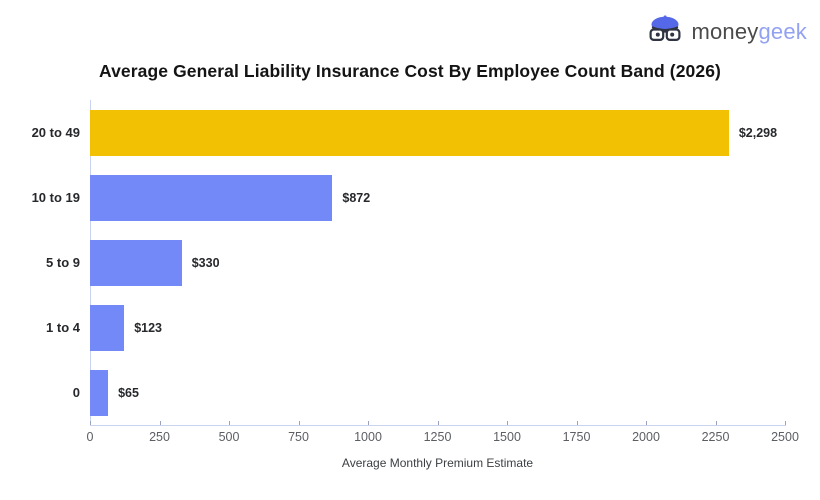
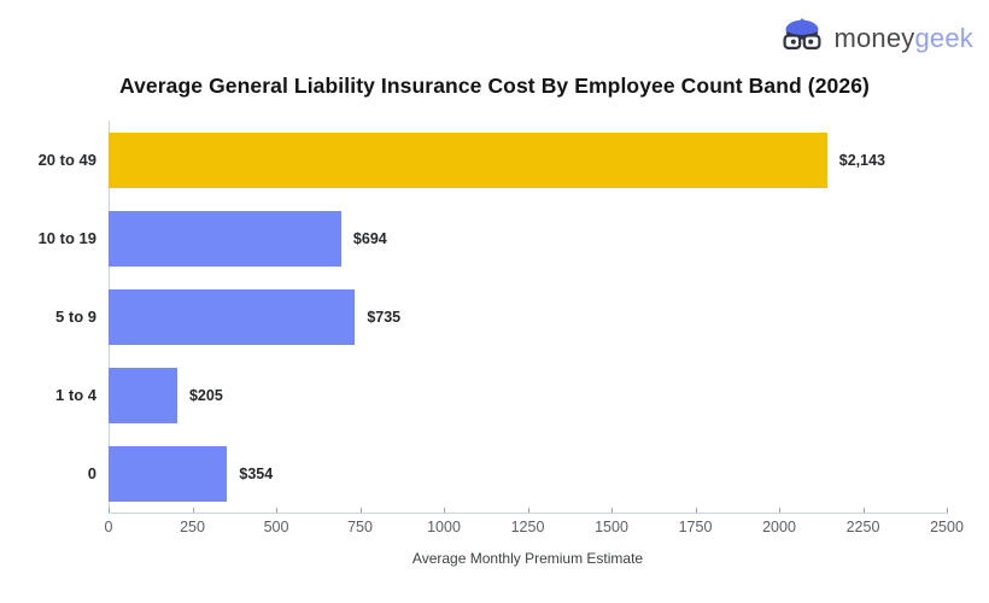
20 to 49: $2,298 -> $2,143
10 to 19: $872 -> $694
5 to 9: $330 -> $735
1 to 4: $123 -> $205
0: $65 -> $354
